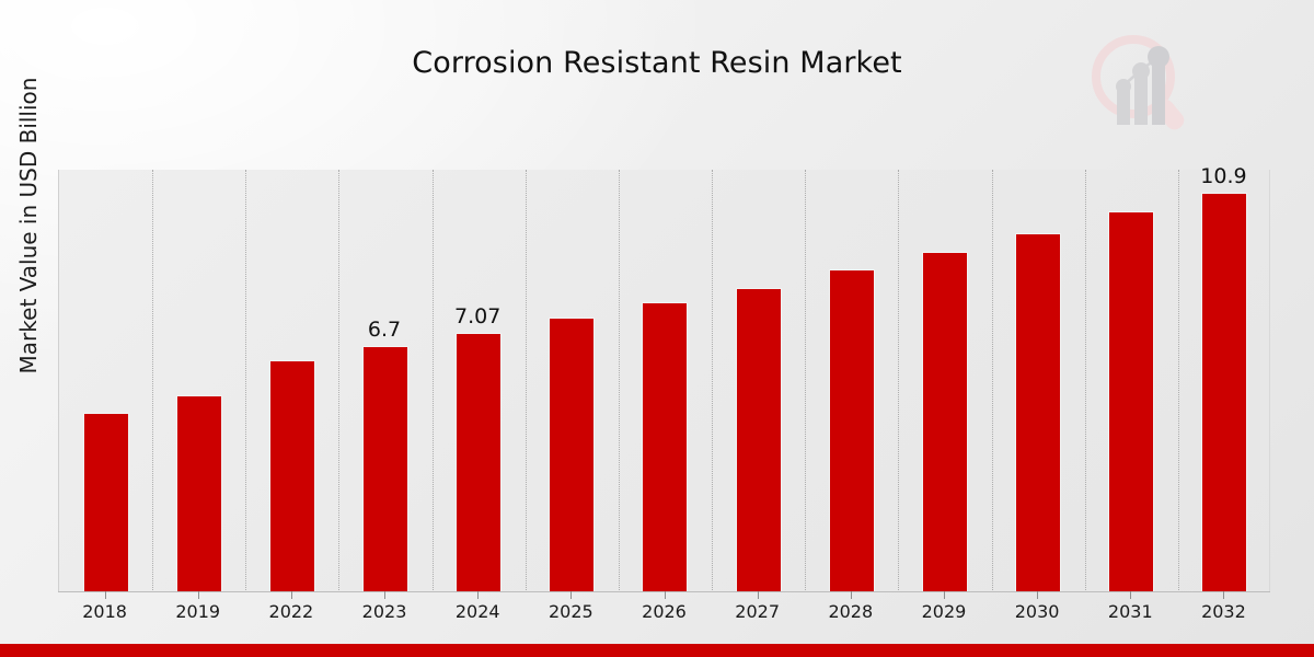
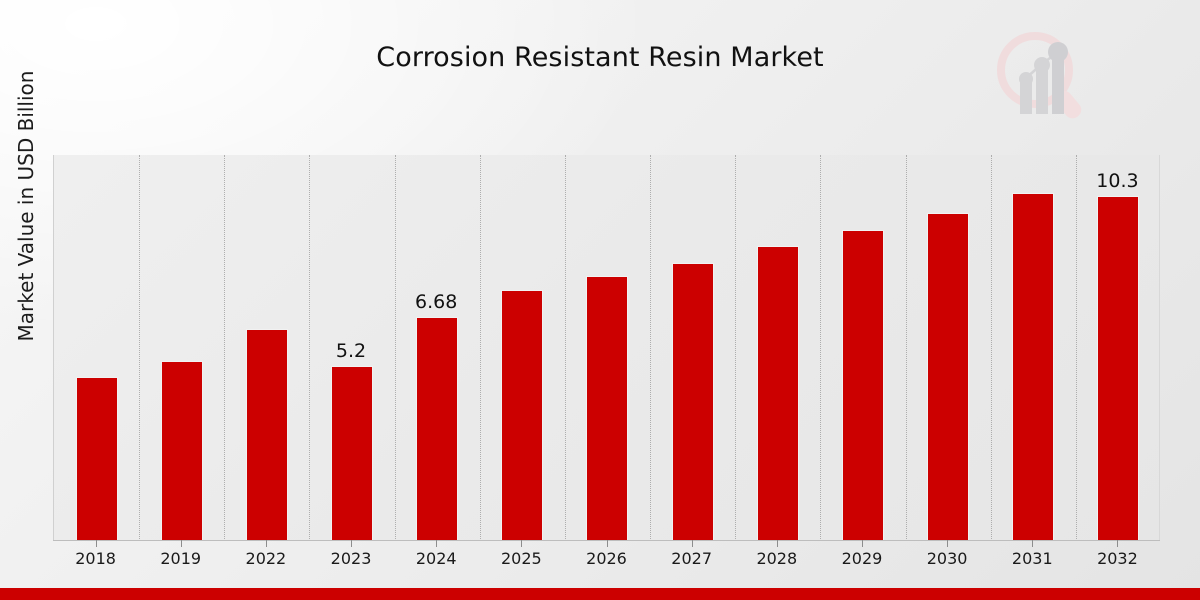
2023: 6.7 -> 5.2
2024: 7.07 -> 6.68
2032: 10.9 -> 10.3
